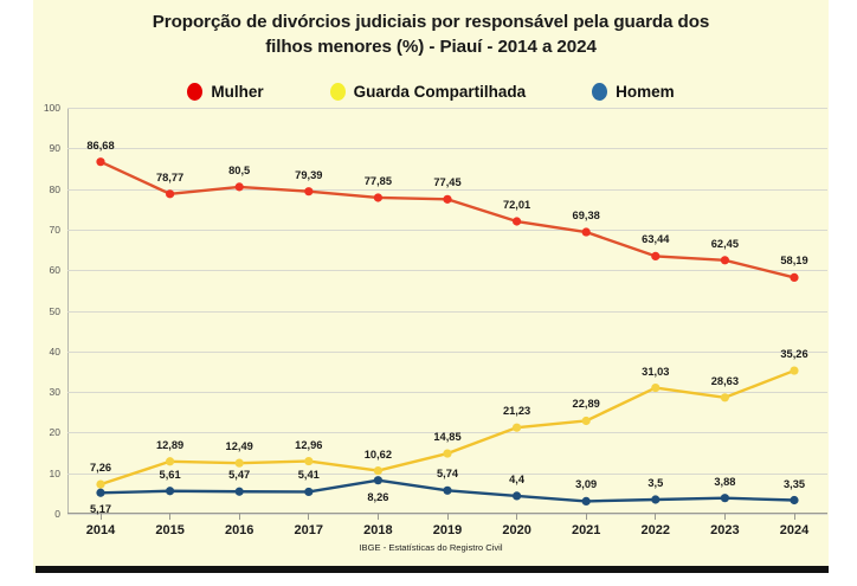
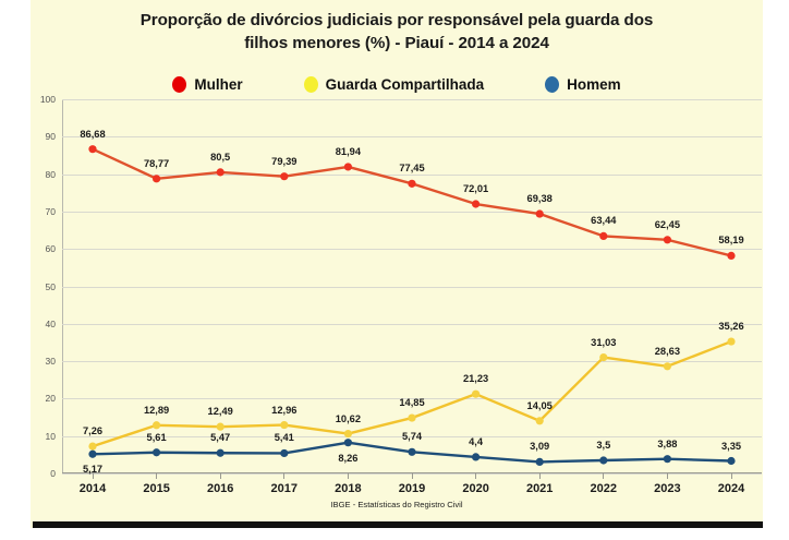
Mulher/2018: 77,85 -> 81,94
Guarda Compartilhada/2021: 22,89 -> 14,05
